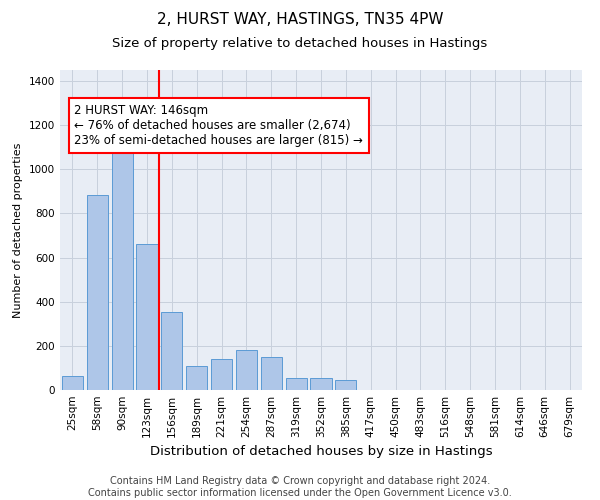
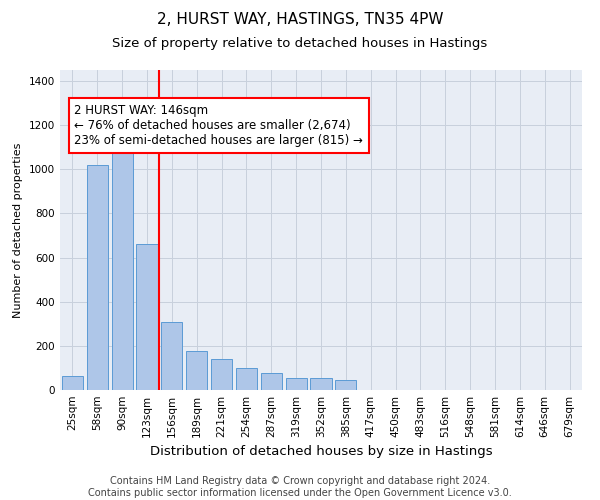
58sqm: 885 -> 1020
156sqm: 355 -> 310
189sqm: 110 -> 175
254sqm: 180 -> 100
287sqm: 150 -> 75
